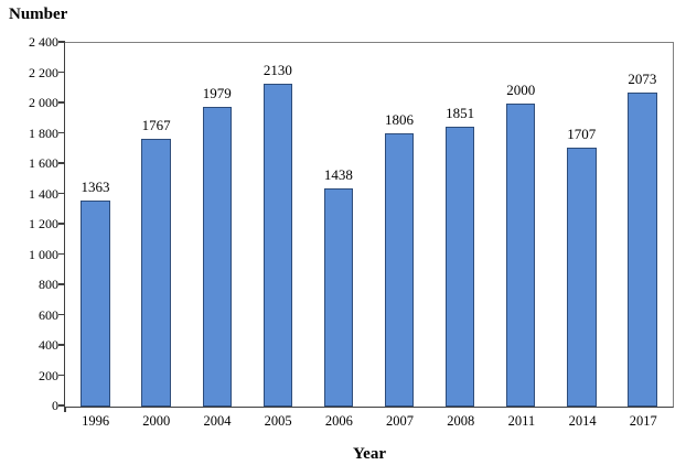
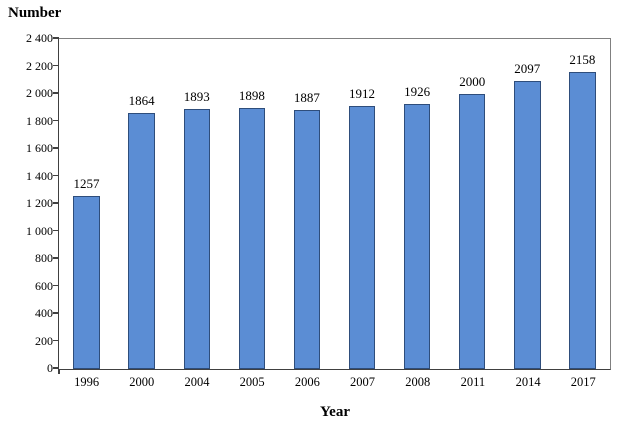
1996: 1363 -> 1257
2000: 1767 -> 1864
2004: 1979 -> 1893
2005: 2130 -> 1898
2006: 1438 -> 1887
2007: 1806 -> 1912
2008: 1851 -> 1926
2014: 1707 -> 2097
2017: 2073 -> 2158
